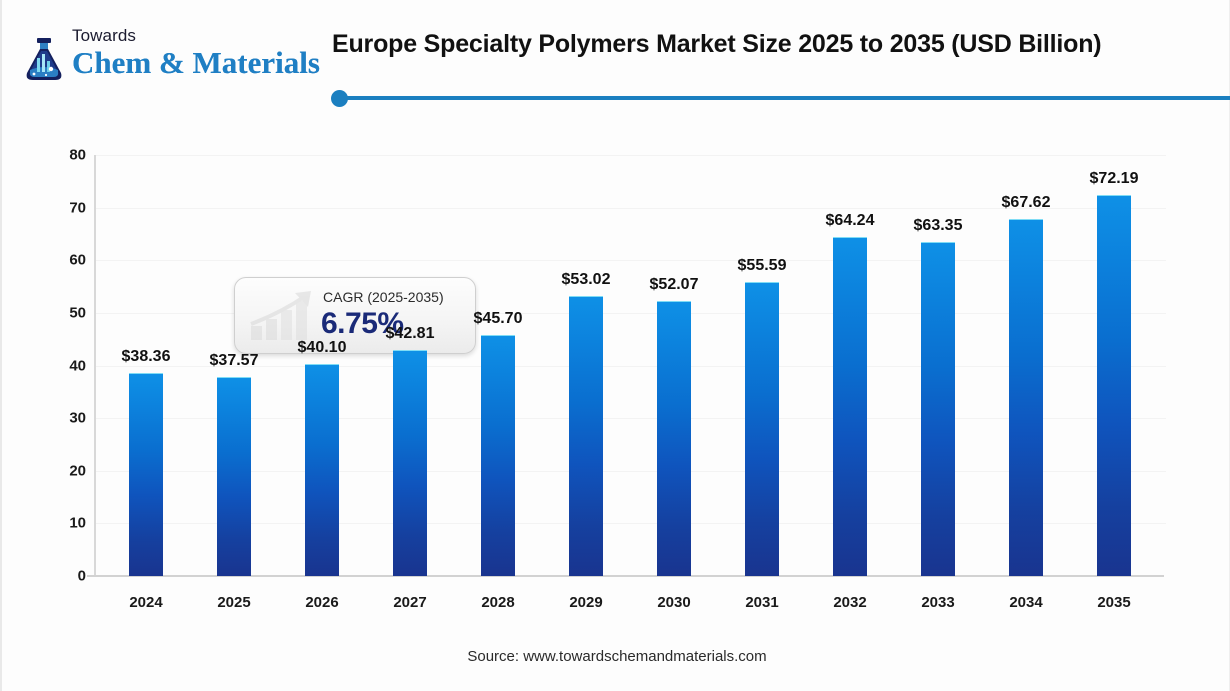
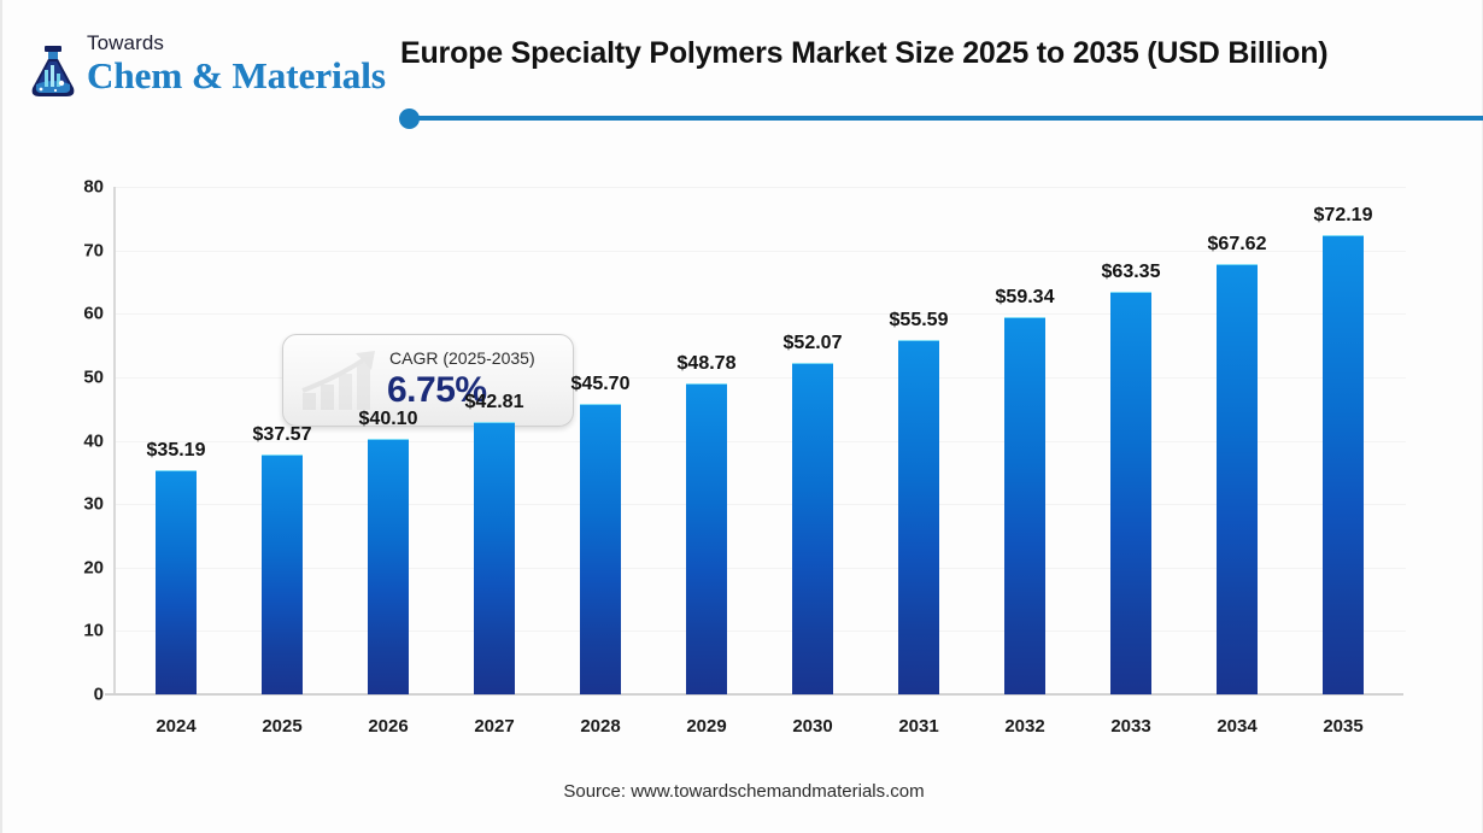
2024: $38.36 -> $35.19
2029: $53.02 -> $48.78
2032: $64.24 -> $59.34
